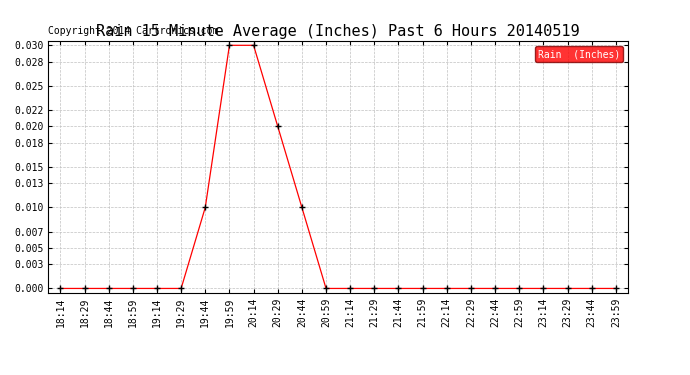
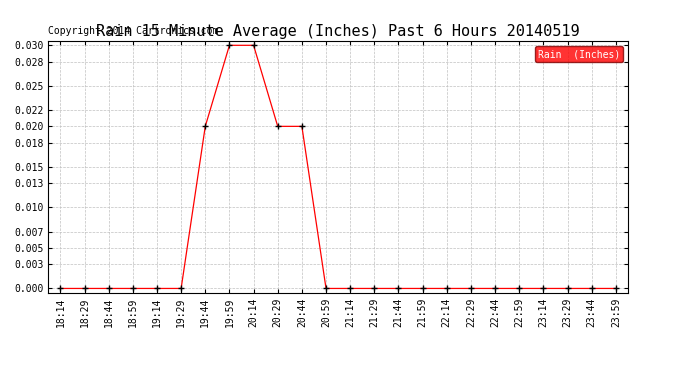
19:44: 0.01 -> 0.02
20:44: 0.01 -> 0.02
